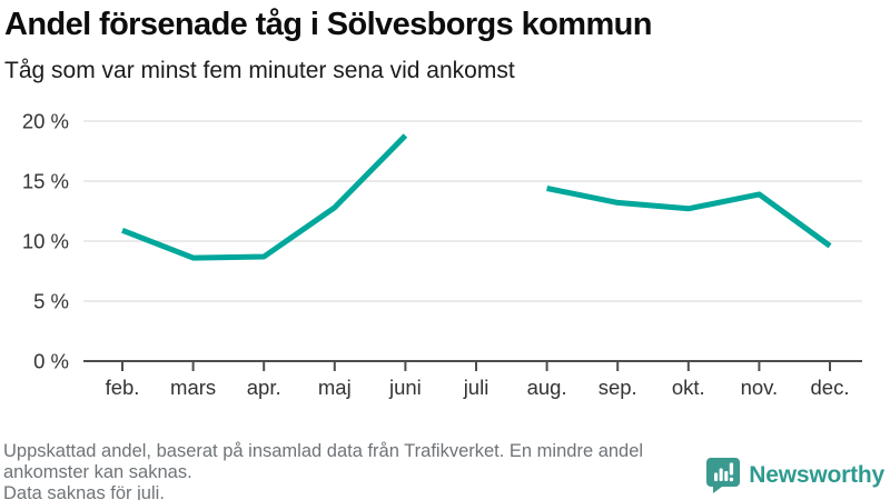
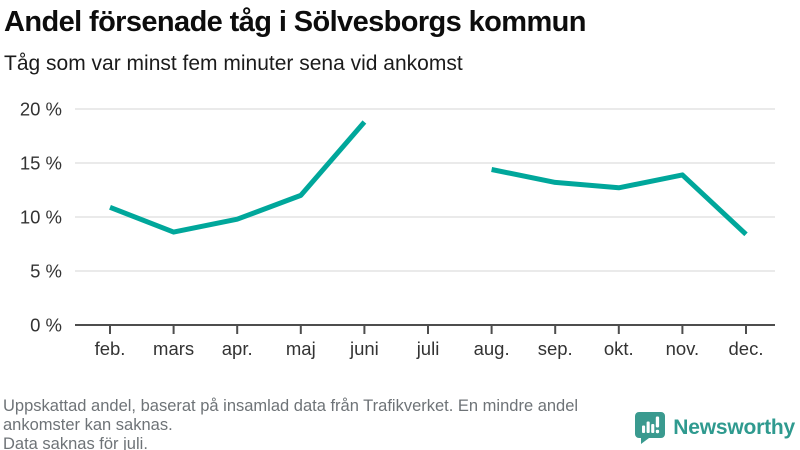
apr.: 8.7% -> 9.8%
maj: 12.8% -> 12.0%
dec.: 9.6% -> 8.4%
